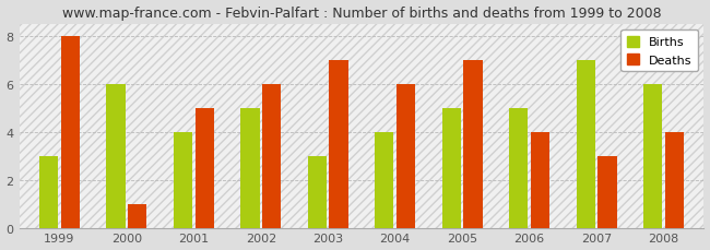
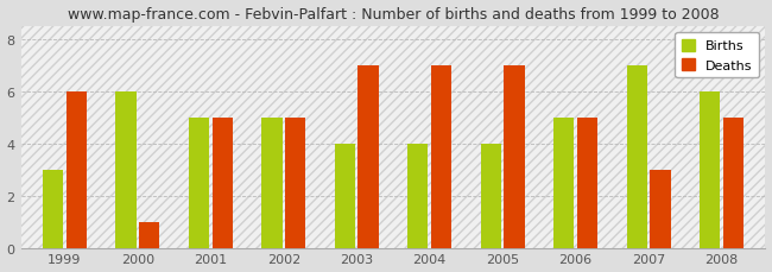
Deaths/1999: 8 -> 6
Births/2001: 4 -> 5
Deaths/2002: 6 -> 5
Births/2003: 3 -> 4
Deaths/2004: 6 -> 7
Births/2005: 5 -> 4
Deaths/2006: 4 -> 5
Deaths/2008: 4 -> 5
